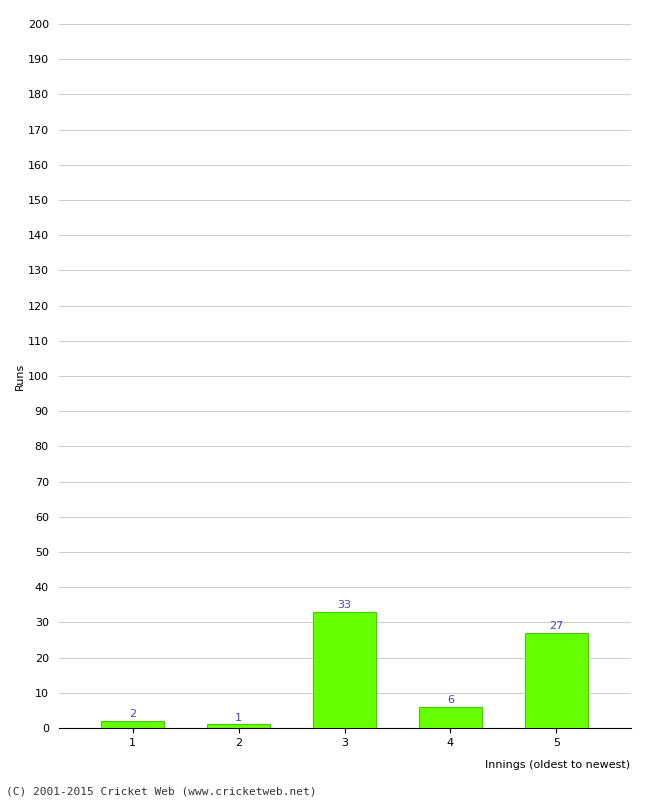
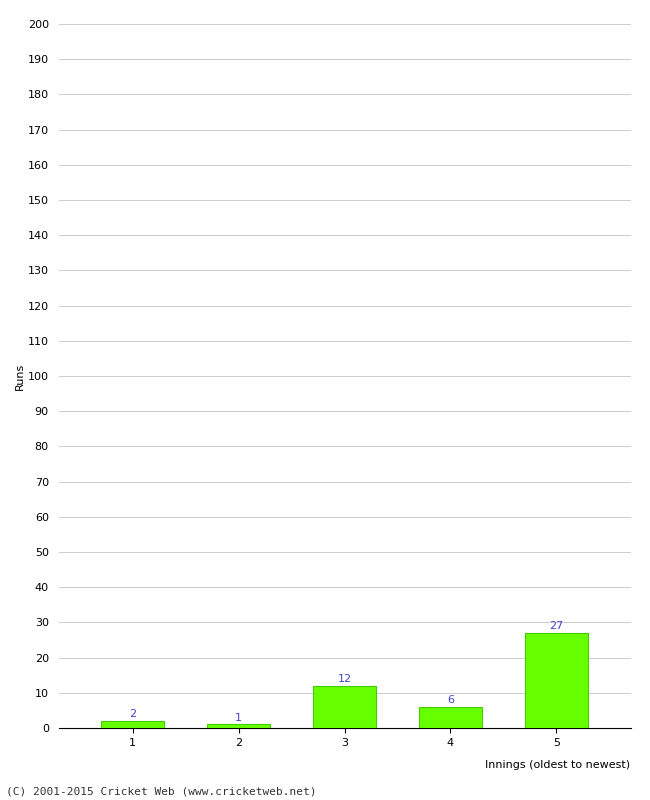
3: 33 -> 12
